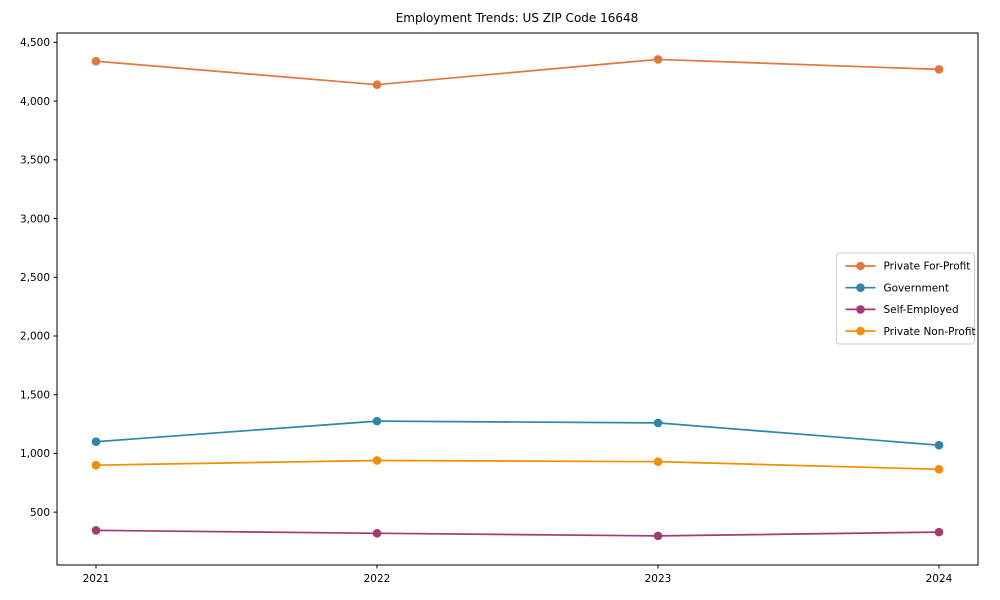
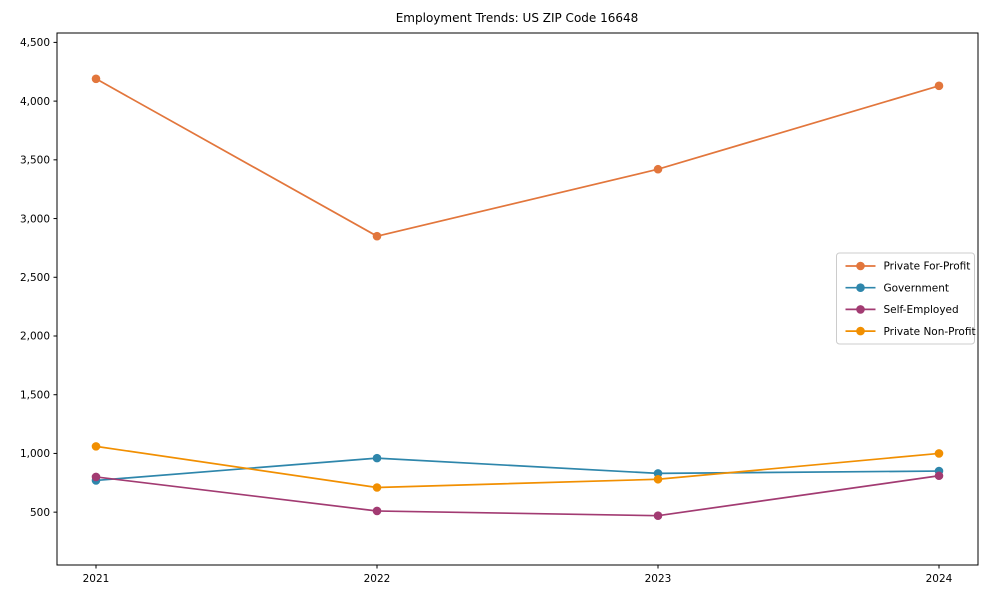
Private For-Profit/2021: 4340 -> 4190
Government/2021: 1100 -> 770
Self-Employed/2021: 340 -> 800
Private Non-Profit/2021: 900 -> 1060
Private For-Profit/2022: 4140 -> 2850
Government/2022: 1280 -> 960
Self-Employed/2022: 320 -> 510
Private Non-Profit/2022: 940 -> 710
Private For-Profit/2023: 4360 -> 3420
Government/2023: 1260 -> 830
Self-Employed/2023: 300 -> 470
Private Non-Profit/2023: 930 -> 780
Private For-Profit/2024: 4270 -> 4130
Government/2024: 1070 -> 850
Self-Employed/2024: 330 -> 810
Private Non-Profit/2024: 860 -> 1000
